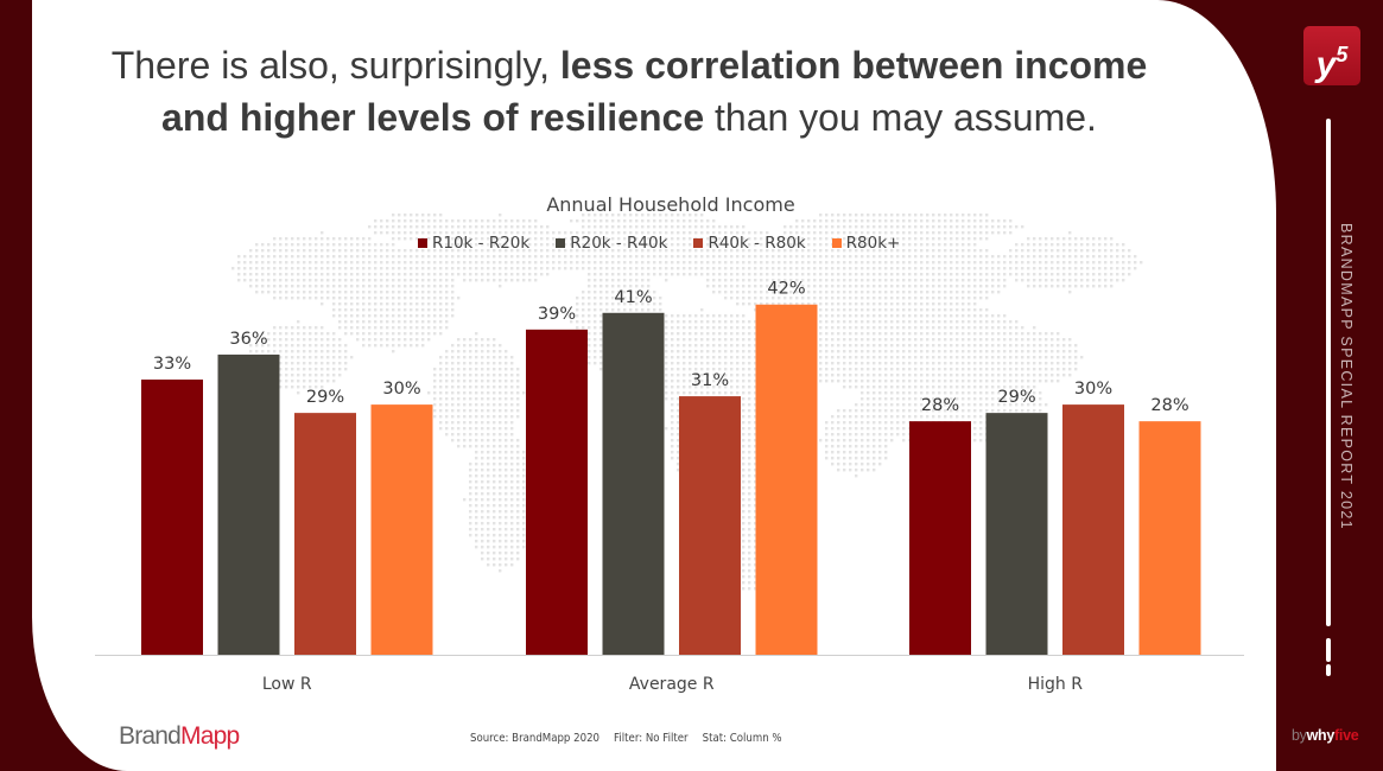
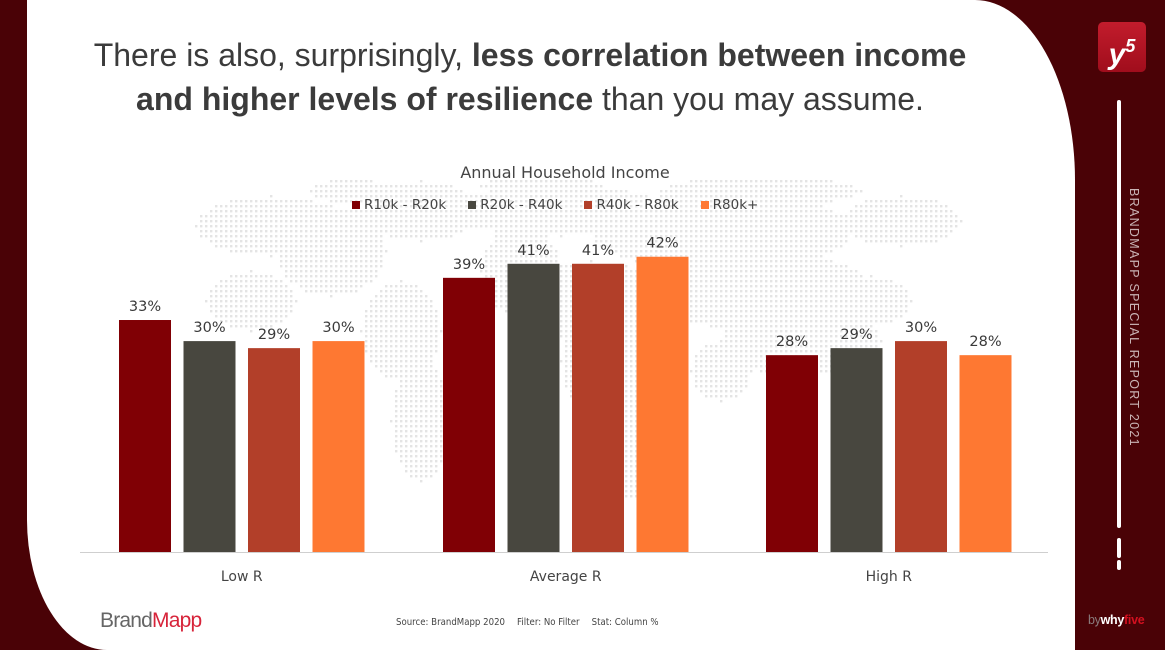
R20k - R40k/Low R: 36% -> 30%
R40k - R80k/Average R: 31% -> 41%
